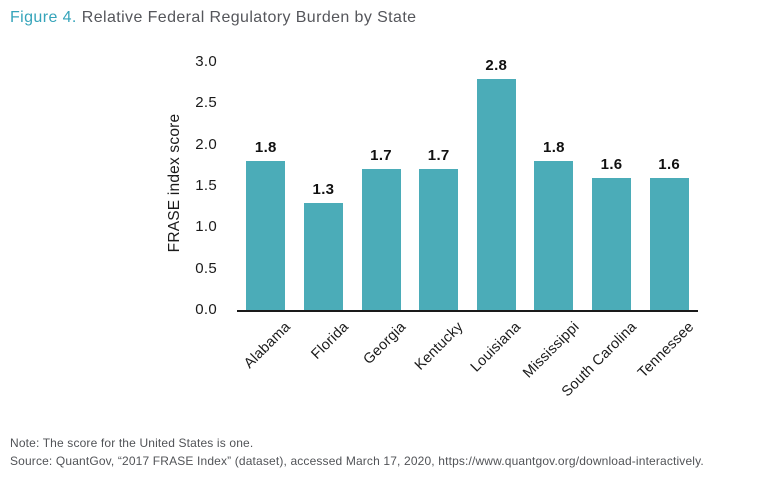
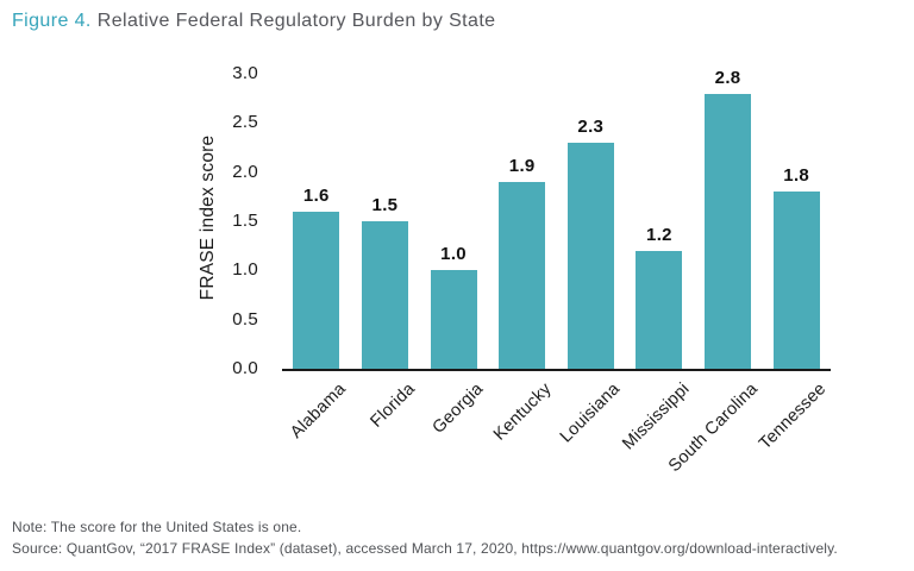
Alabama: 1.8 -> 1.6
Florida: 1.3 -> 1.5
Georgia: 1.7 -> 1.0
Kentucky: 1.7 -> 1.9
Louisiana: 2.8 -> 2.3
Mississippi: 1.8 -> 1.2
South Carolina: 1.6 -> 2.8
Tennessee: 1.6 -> 1.8
